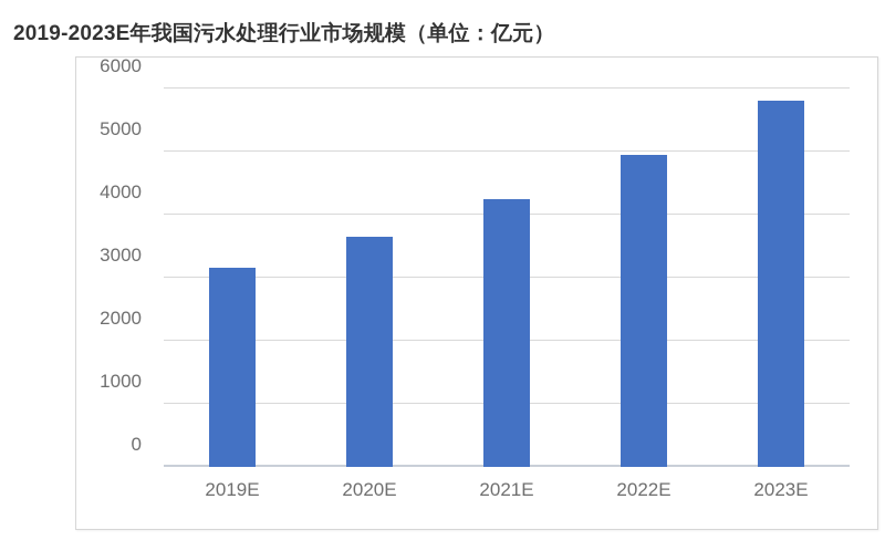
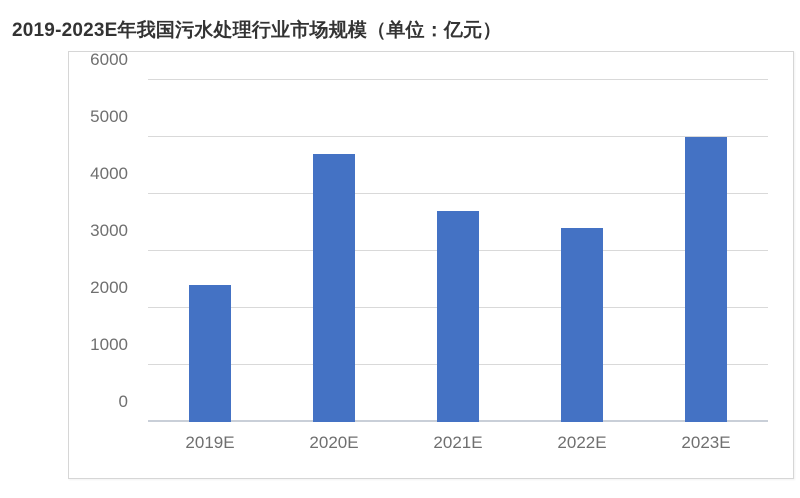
2019E: 3200 -> 2400
2020E: 3600 -> 4700
2021E: 4200 -> 3700
2022E: 5000 -> 3400
2023E: 5800 -> 5000
